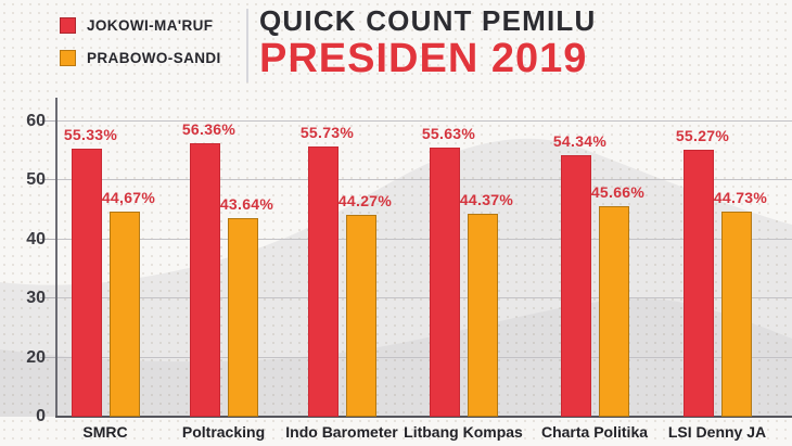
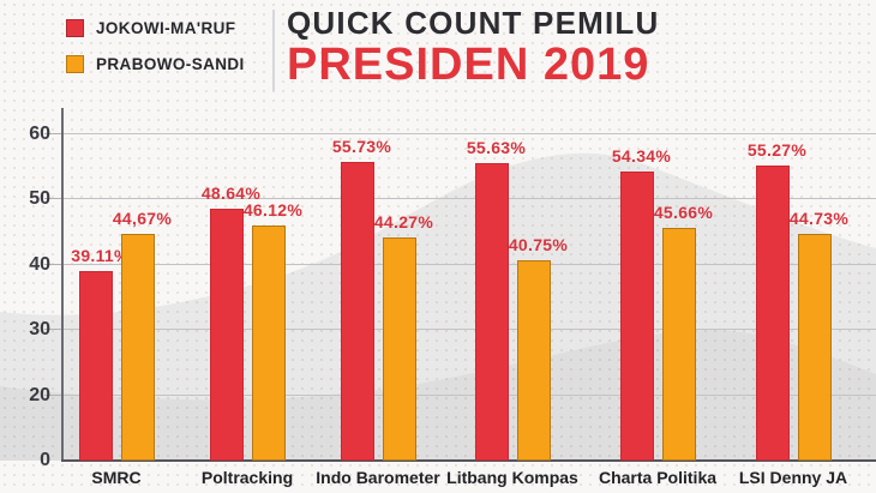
JOKOWI-MA'RUF/SMRC: 55.33% -> 39.11%
JOKOWI-MA'RUF/Poltracking: 56.36% -> 48.64%
PRABOWO-SANDI/Poltracking: 43.64% -> 46.12%
PRABOWO-SANDI/Litbang Kompas: 44.37% -> 40.75%
